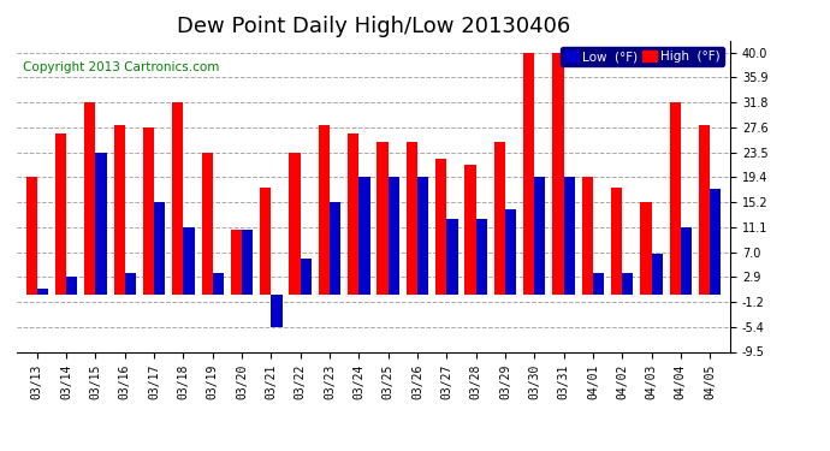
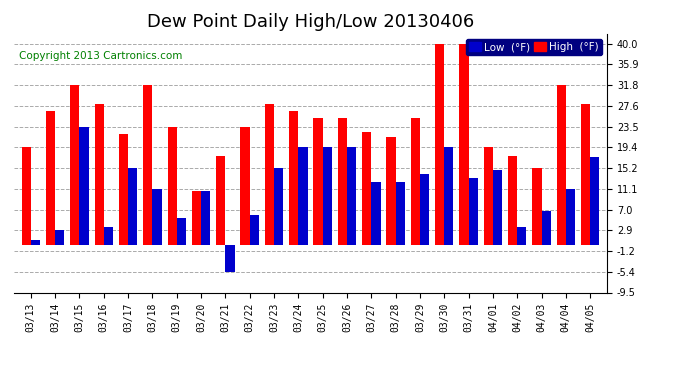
High (°F)/03/17: 27.6 -> 22.0
Low (°F)/03/19: 3.5 -> 5.4
Low (°F)/03/31: 19.4 -> 13.2
Low (°F)/04/01: 3.5 -> 14.8
